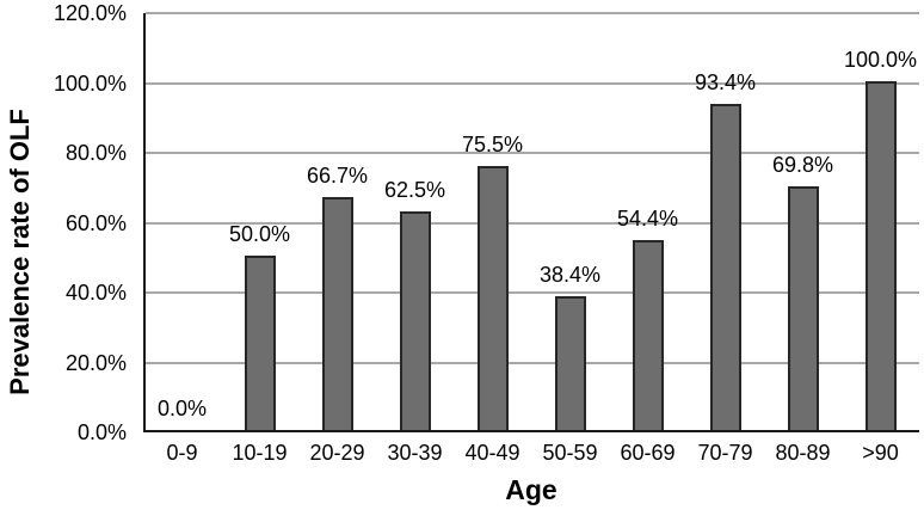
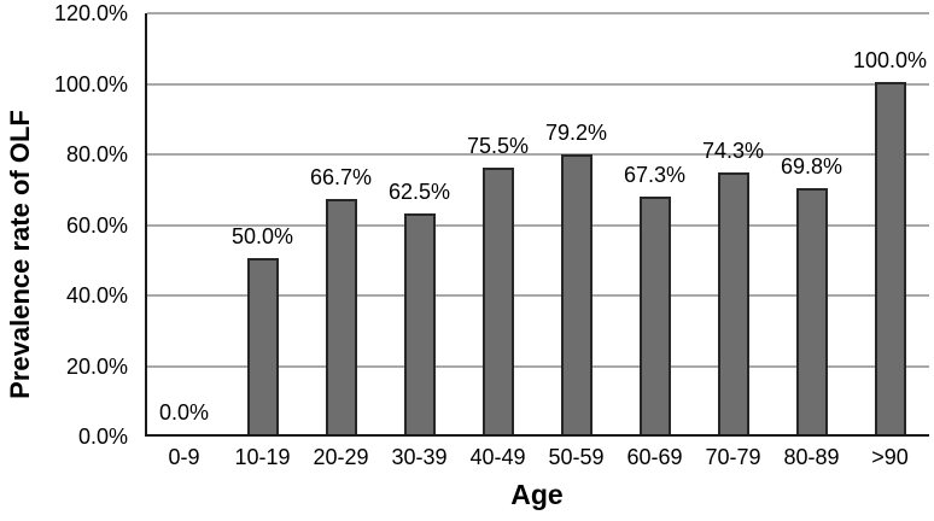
50-59: 38.4% -> 79.2%
60-69: 54.4% -> 67.3%
70-79: 93.4% -> 74.3%
